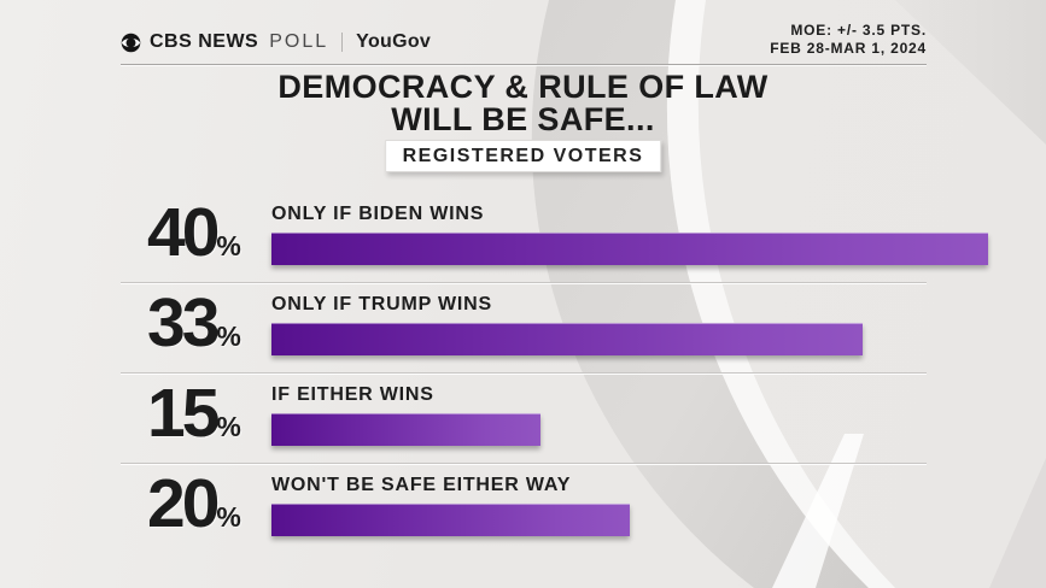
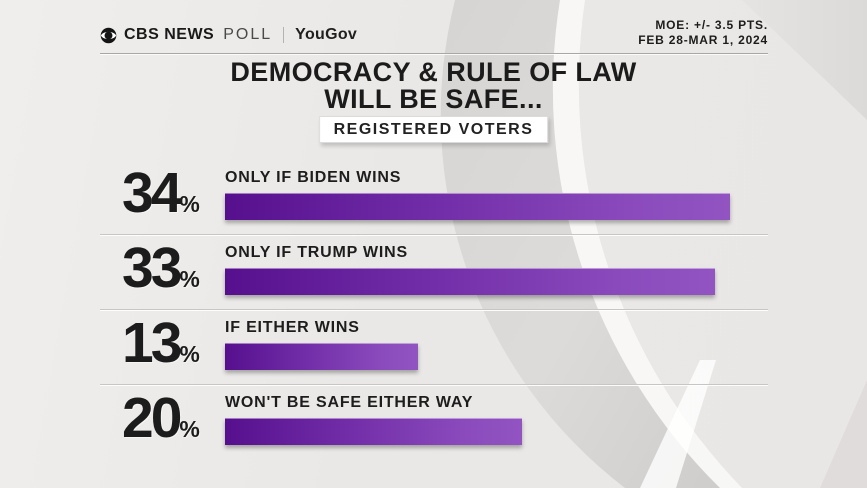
ONLY IF BIDEN WINS: 40 -> 34
IF EITHER WINS: 15 -> 13
